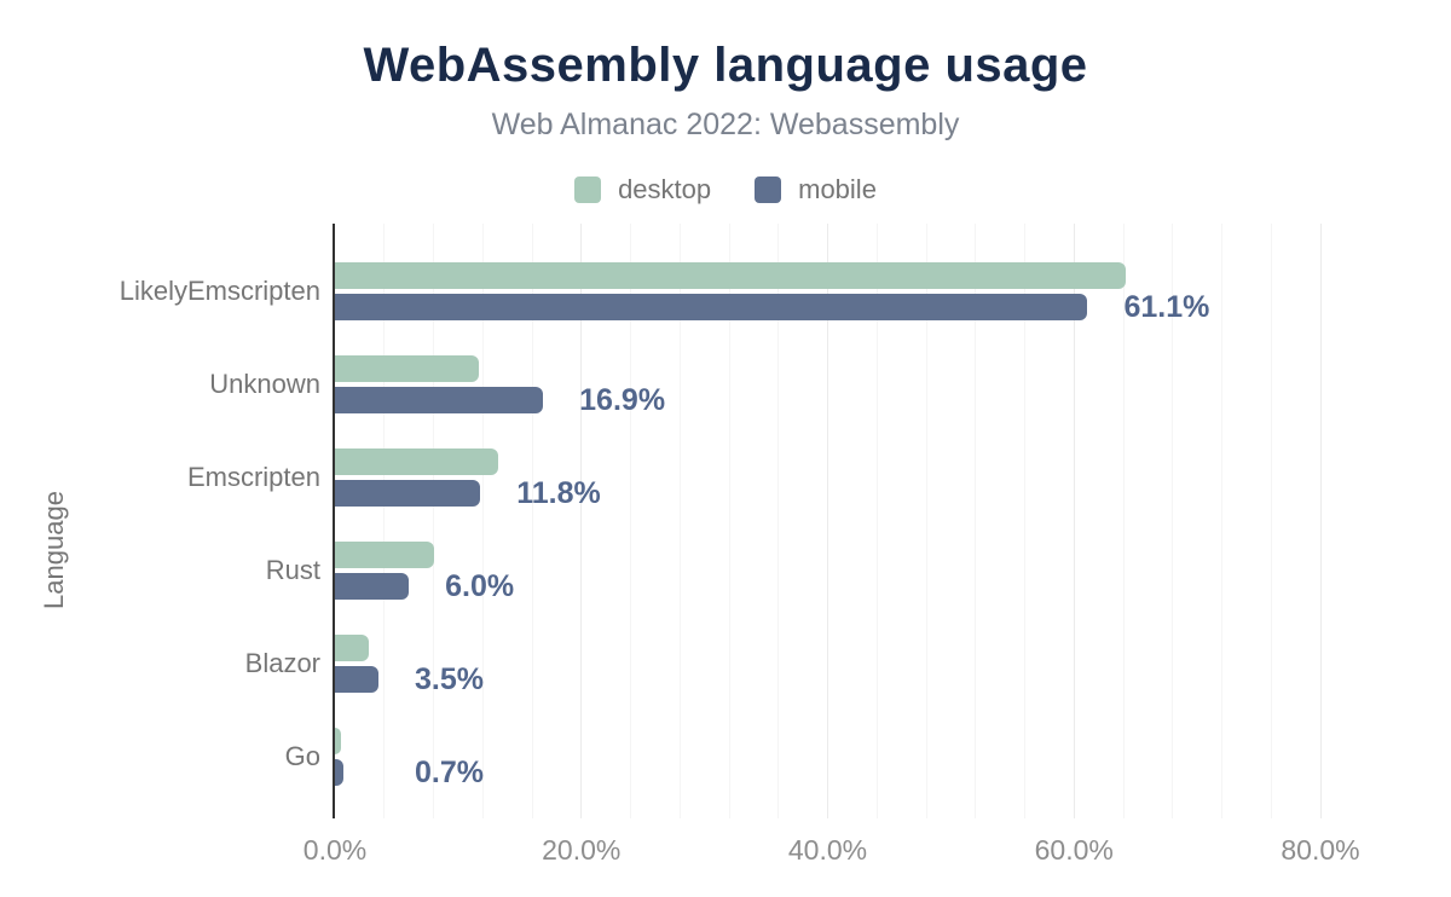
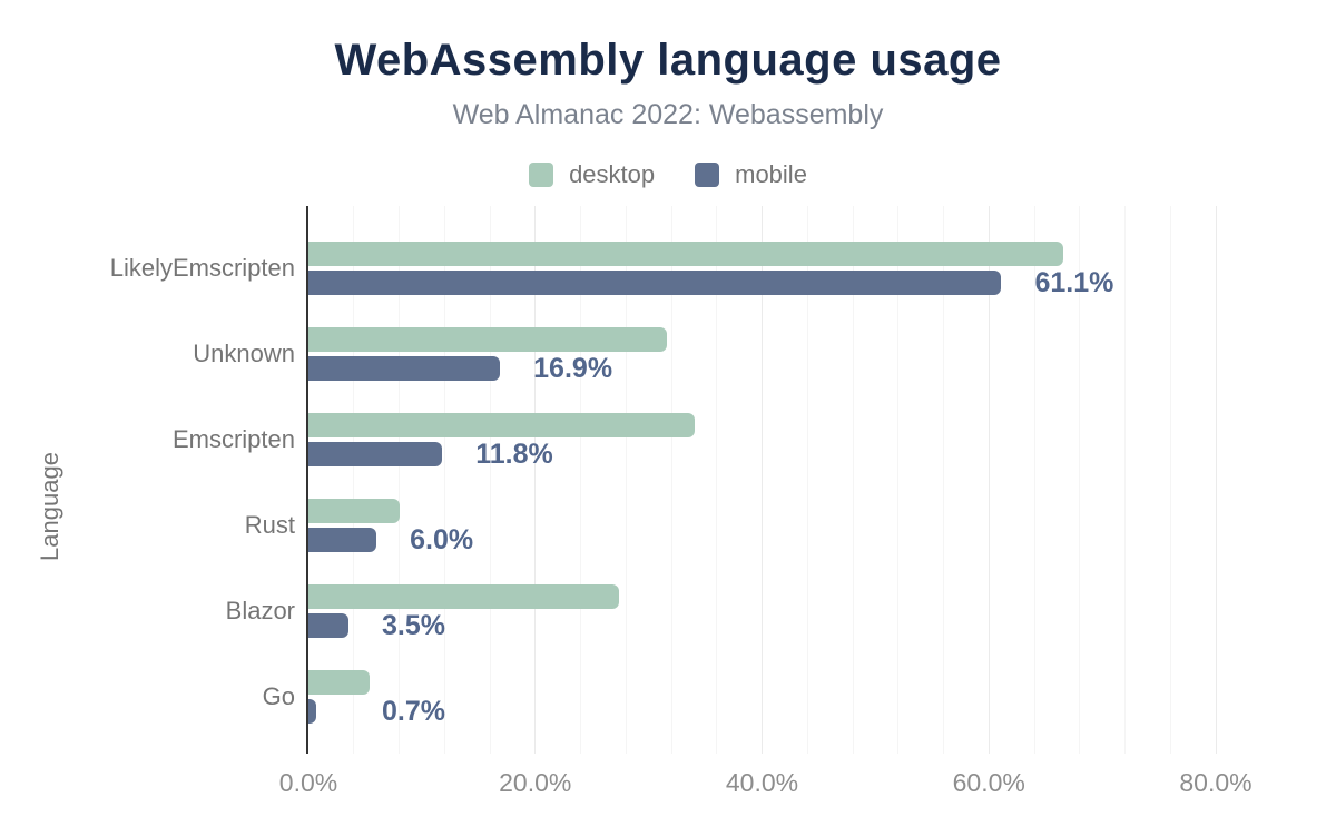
desktop/LikelyEmscripten: 64.2% -> 66.6%
desktop/Unknown: 11.7% -> 31.6%
desktop/Emscripten: 13.3% -> 34.1%
desktop/Blazor: 2.7% -> 27.4%
desktop/Go: 0.5% -> 5.4%
